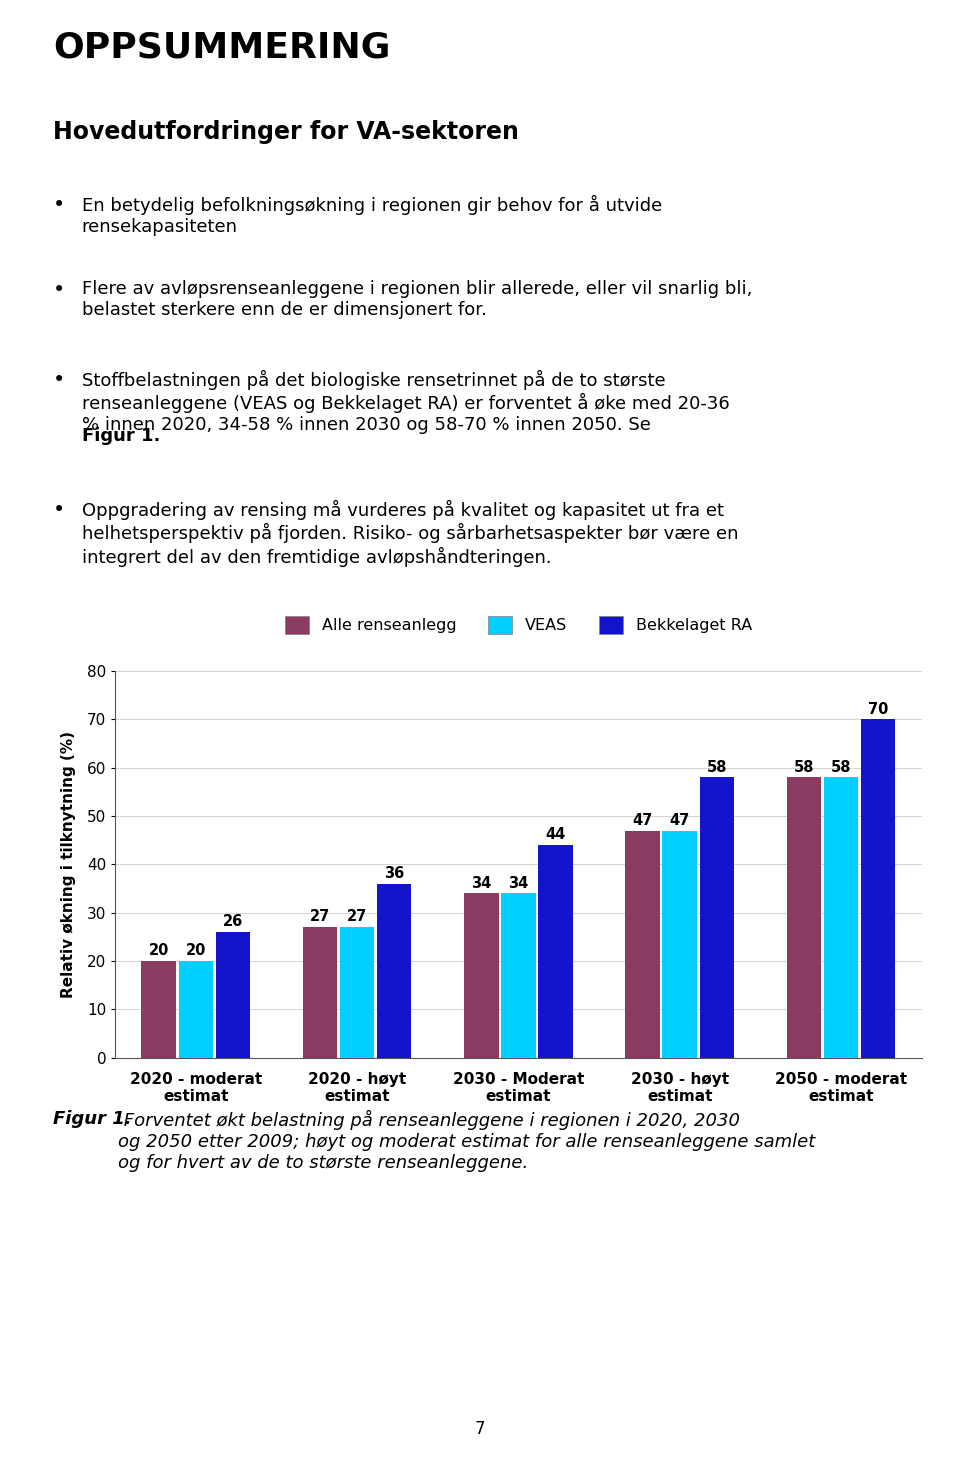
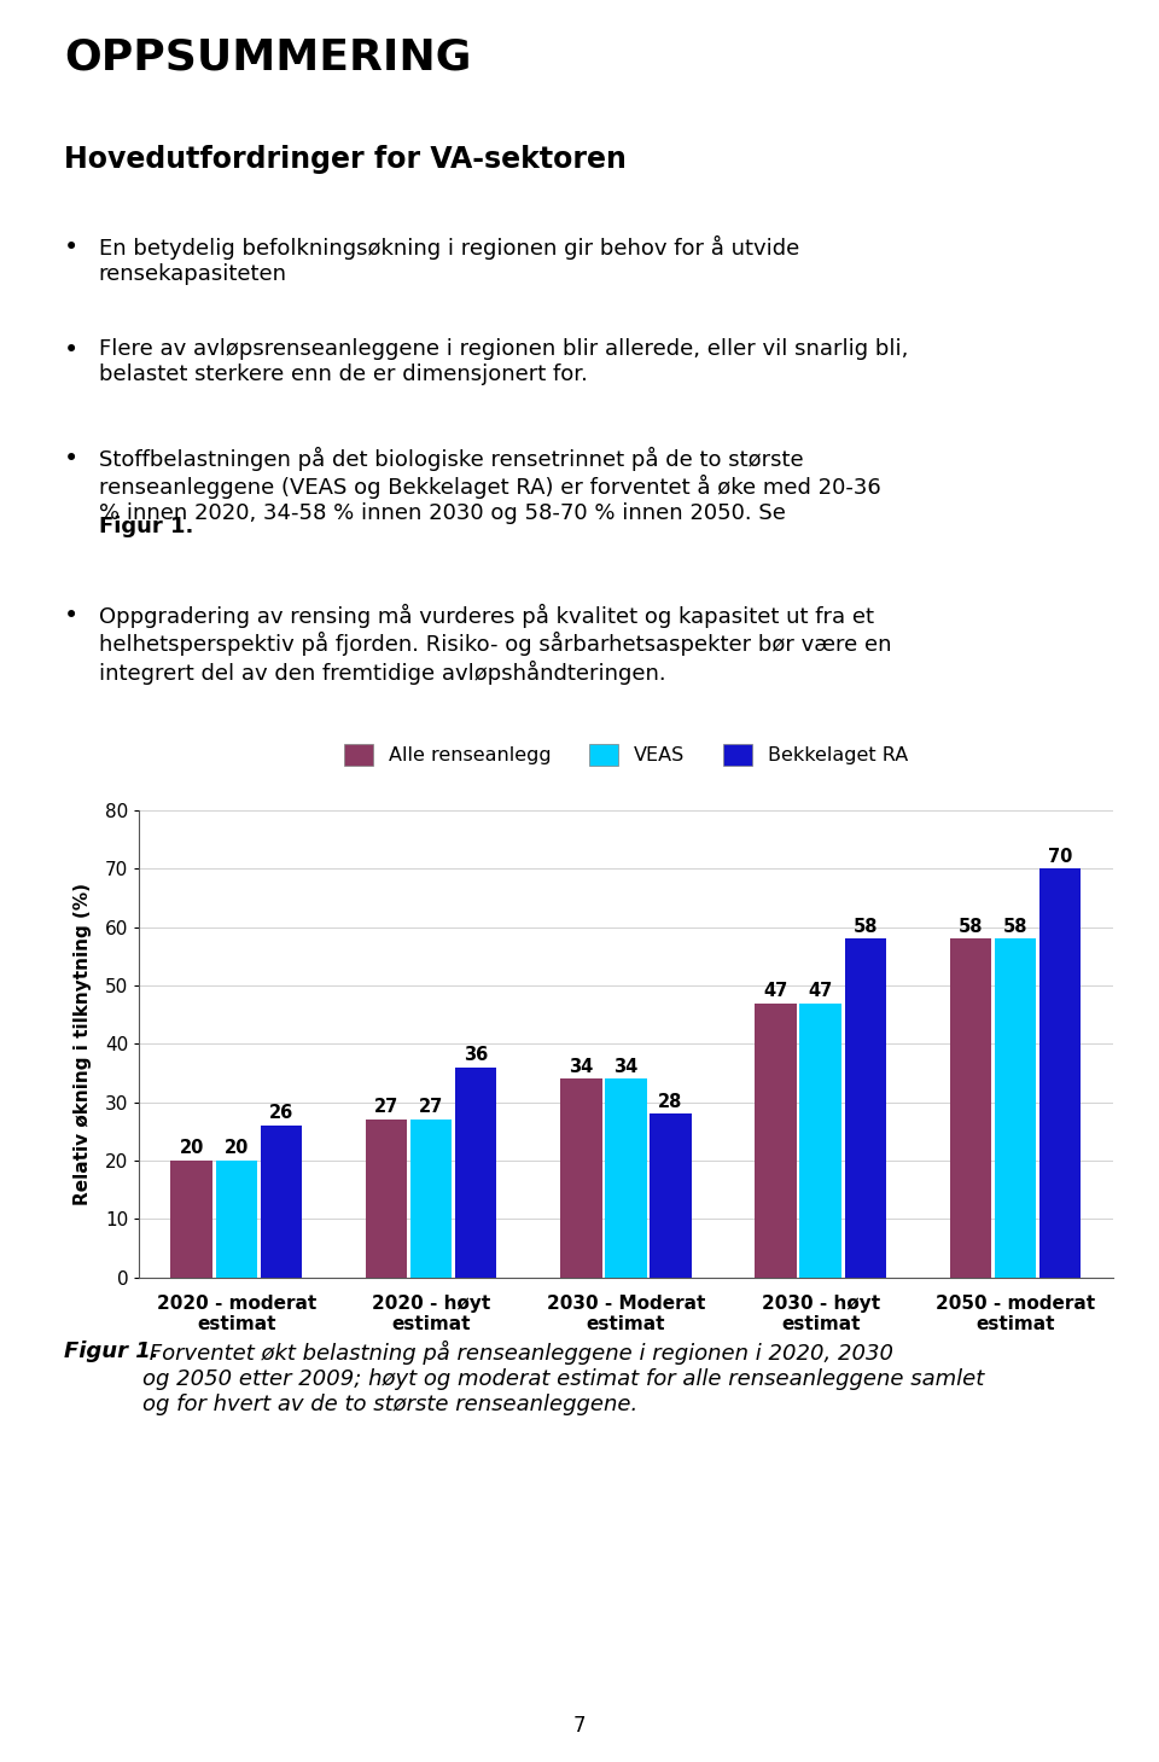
Bekkelaget RA/2030 - Moderat estimat: 44 -> 28
